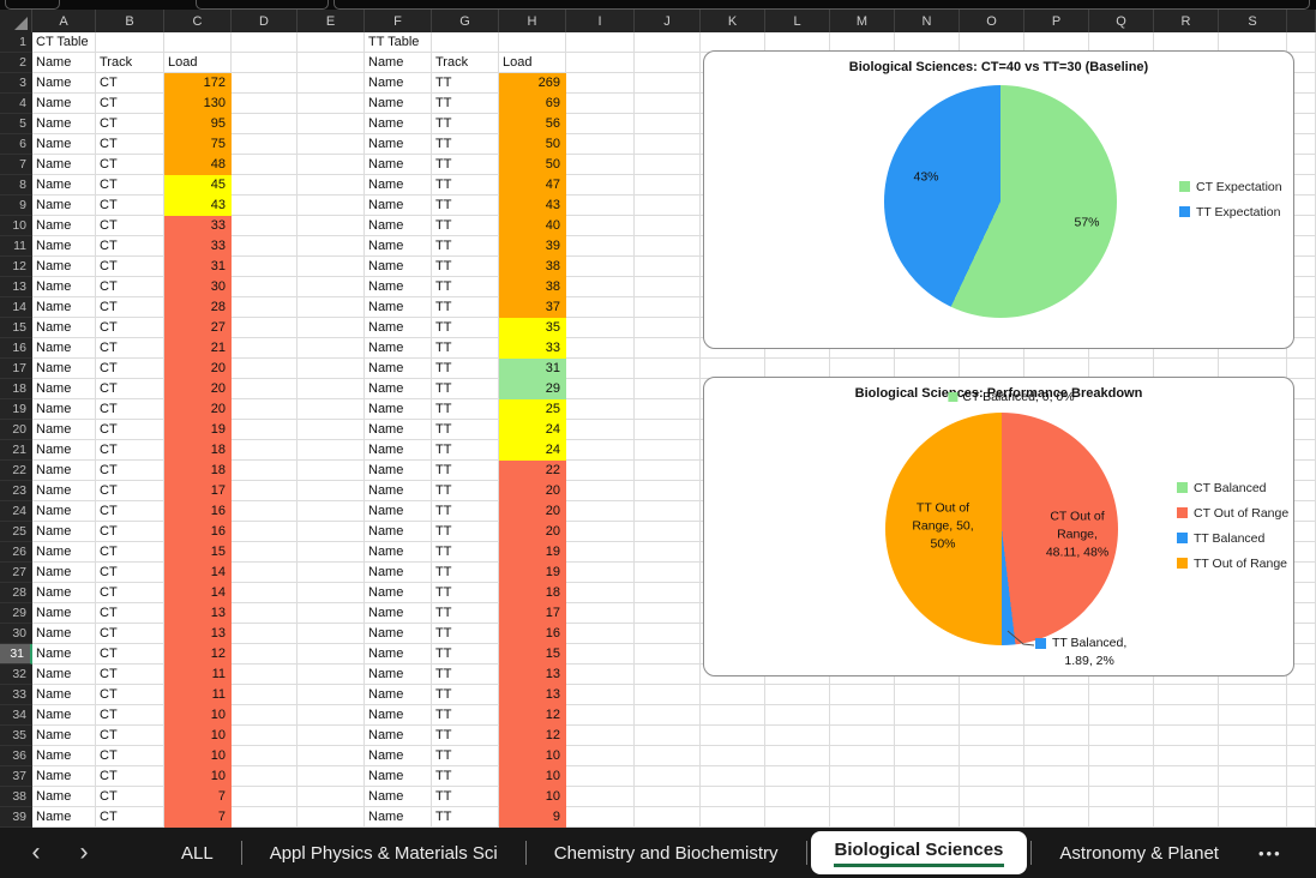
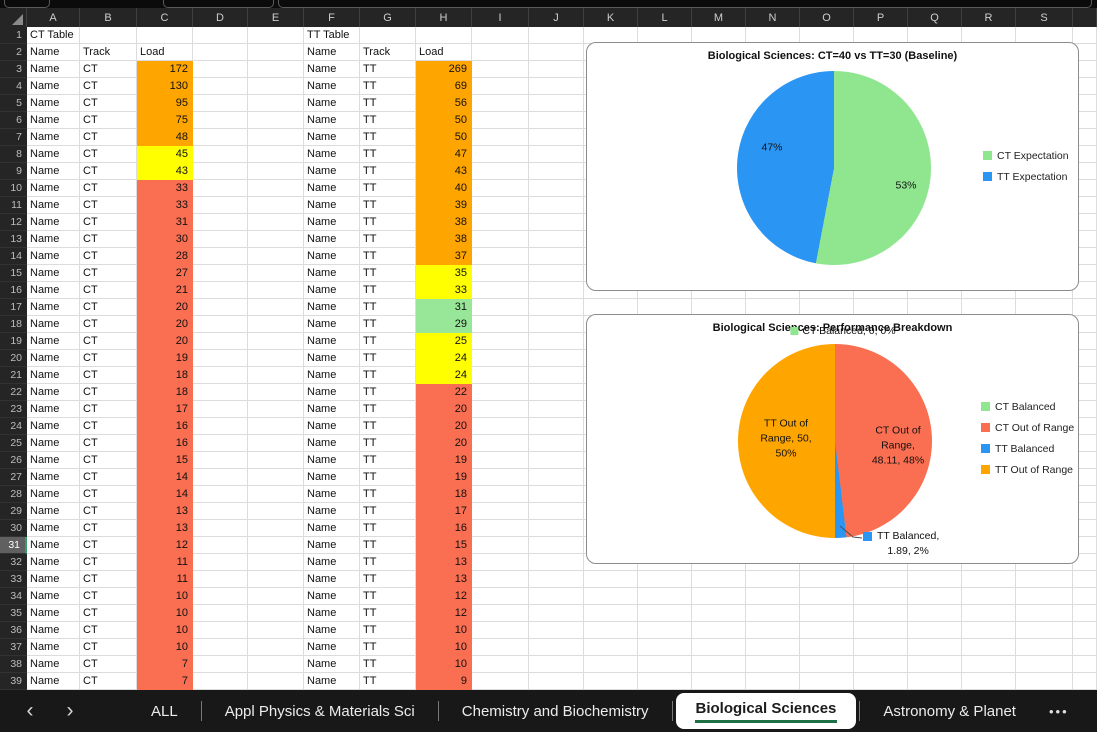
Biological Sciences: CT=40 vs TT=30 (Baseline)/CT Expectation: 57% -> 53%
Biological Sciences: CT=40 vs TT=30 (Baseline)/TT Expectation: 43% -> 47%
